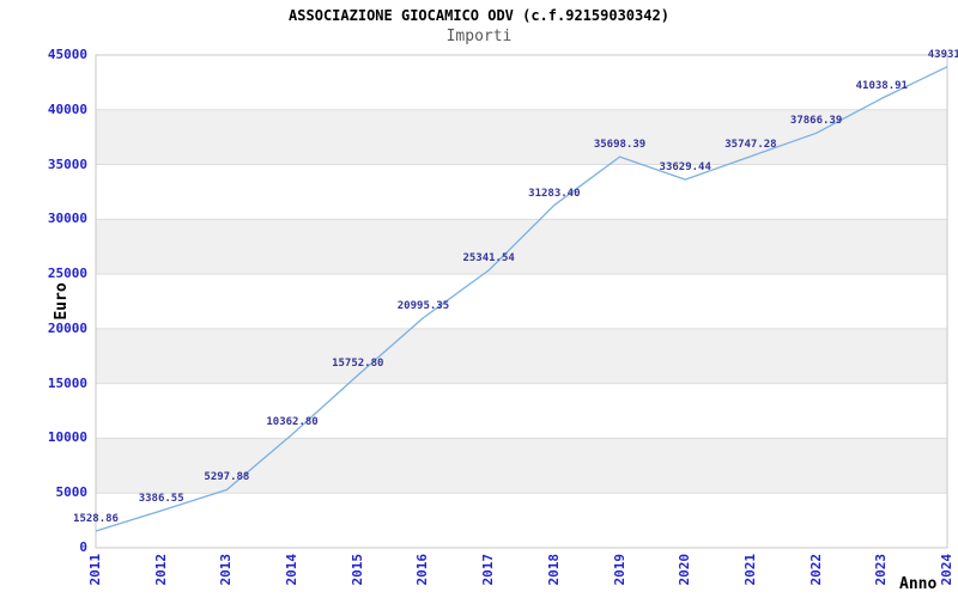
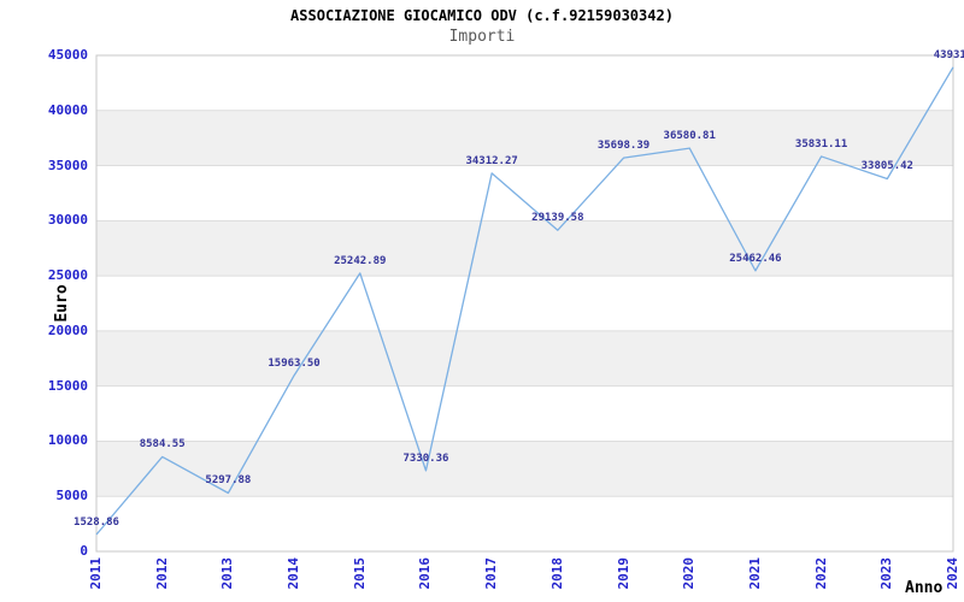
2012: 3386.55 -> 8584.55
2014: 10362.80 -> 15963.50
2015: 15752.80 -> 25242.89
2016: 20995.35 -> 7330.36
2017: 25341.54 -> 34312.27
2018: 31283.40 -> 29139.58
2020: 33629.44 -> 36580.81
2021: 35747.28 -> 25462.46
2022: 37866.39 -> 35831.11
2023: 41038.91 -> 33805.42
